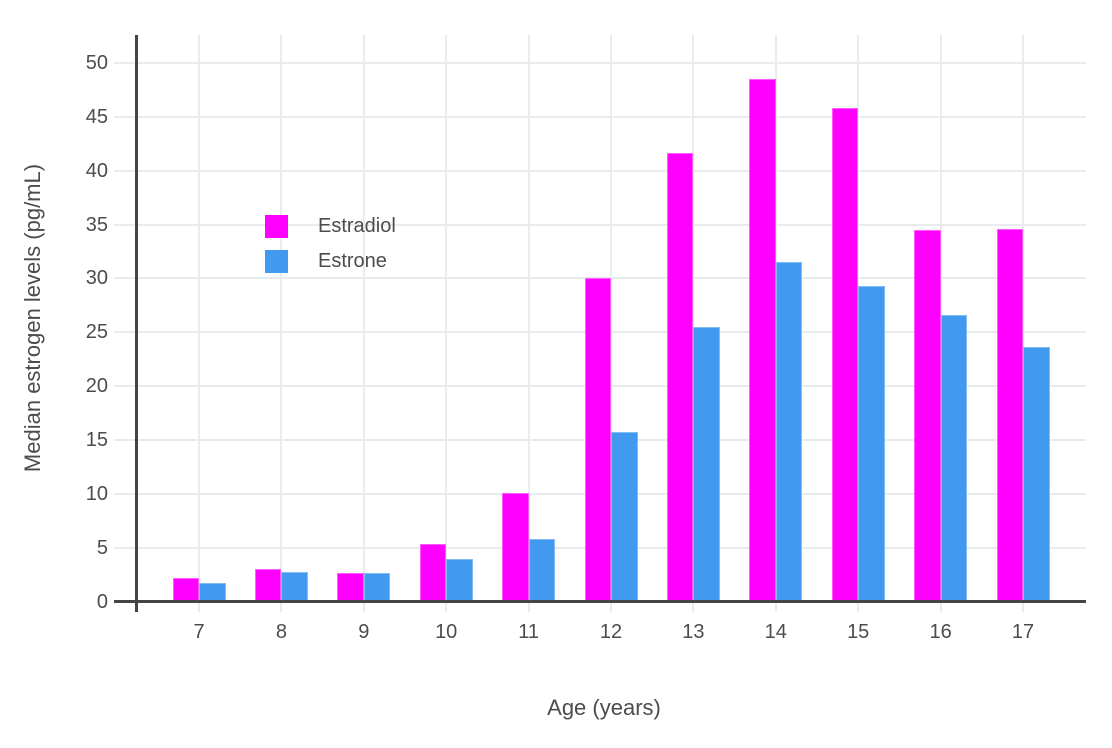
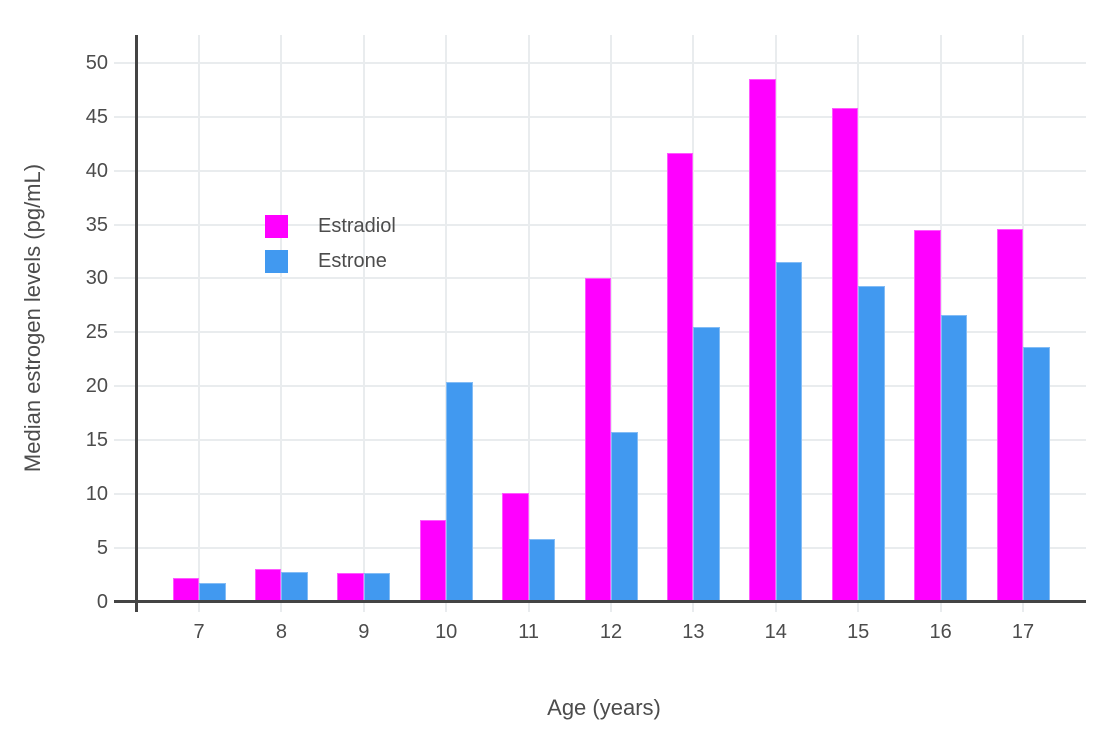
Estradiol/10: 5.3 -> 7.6
Estrone/10: 3.9 -> 20.4
